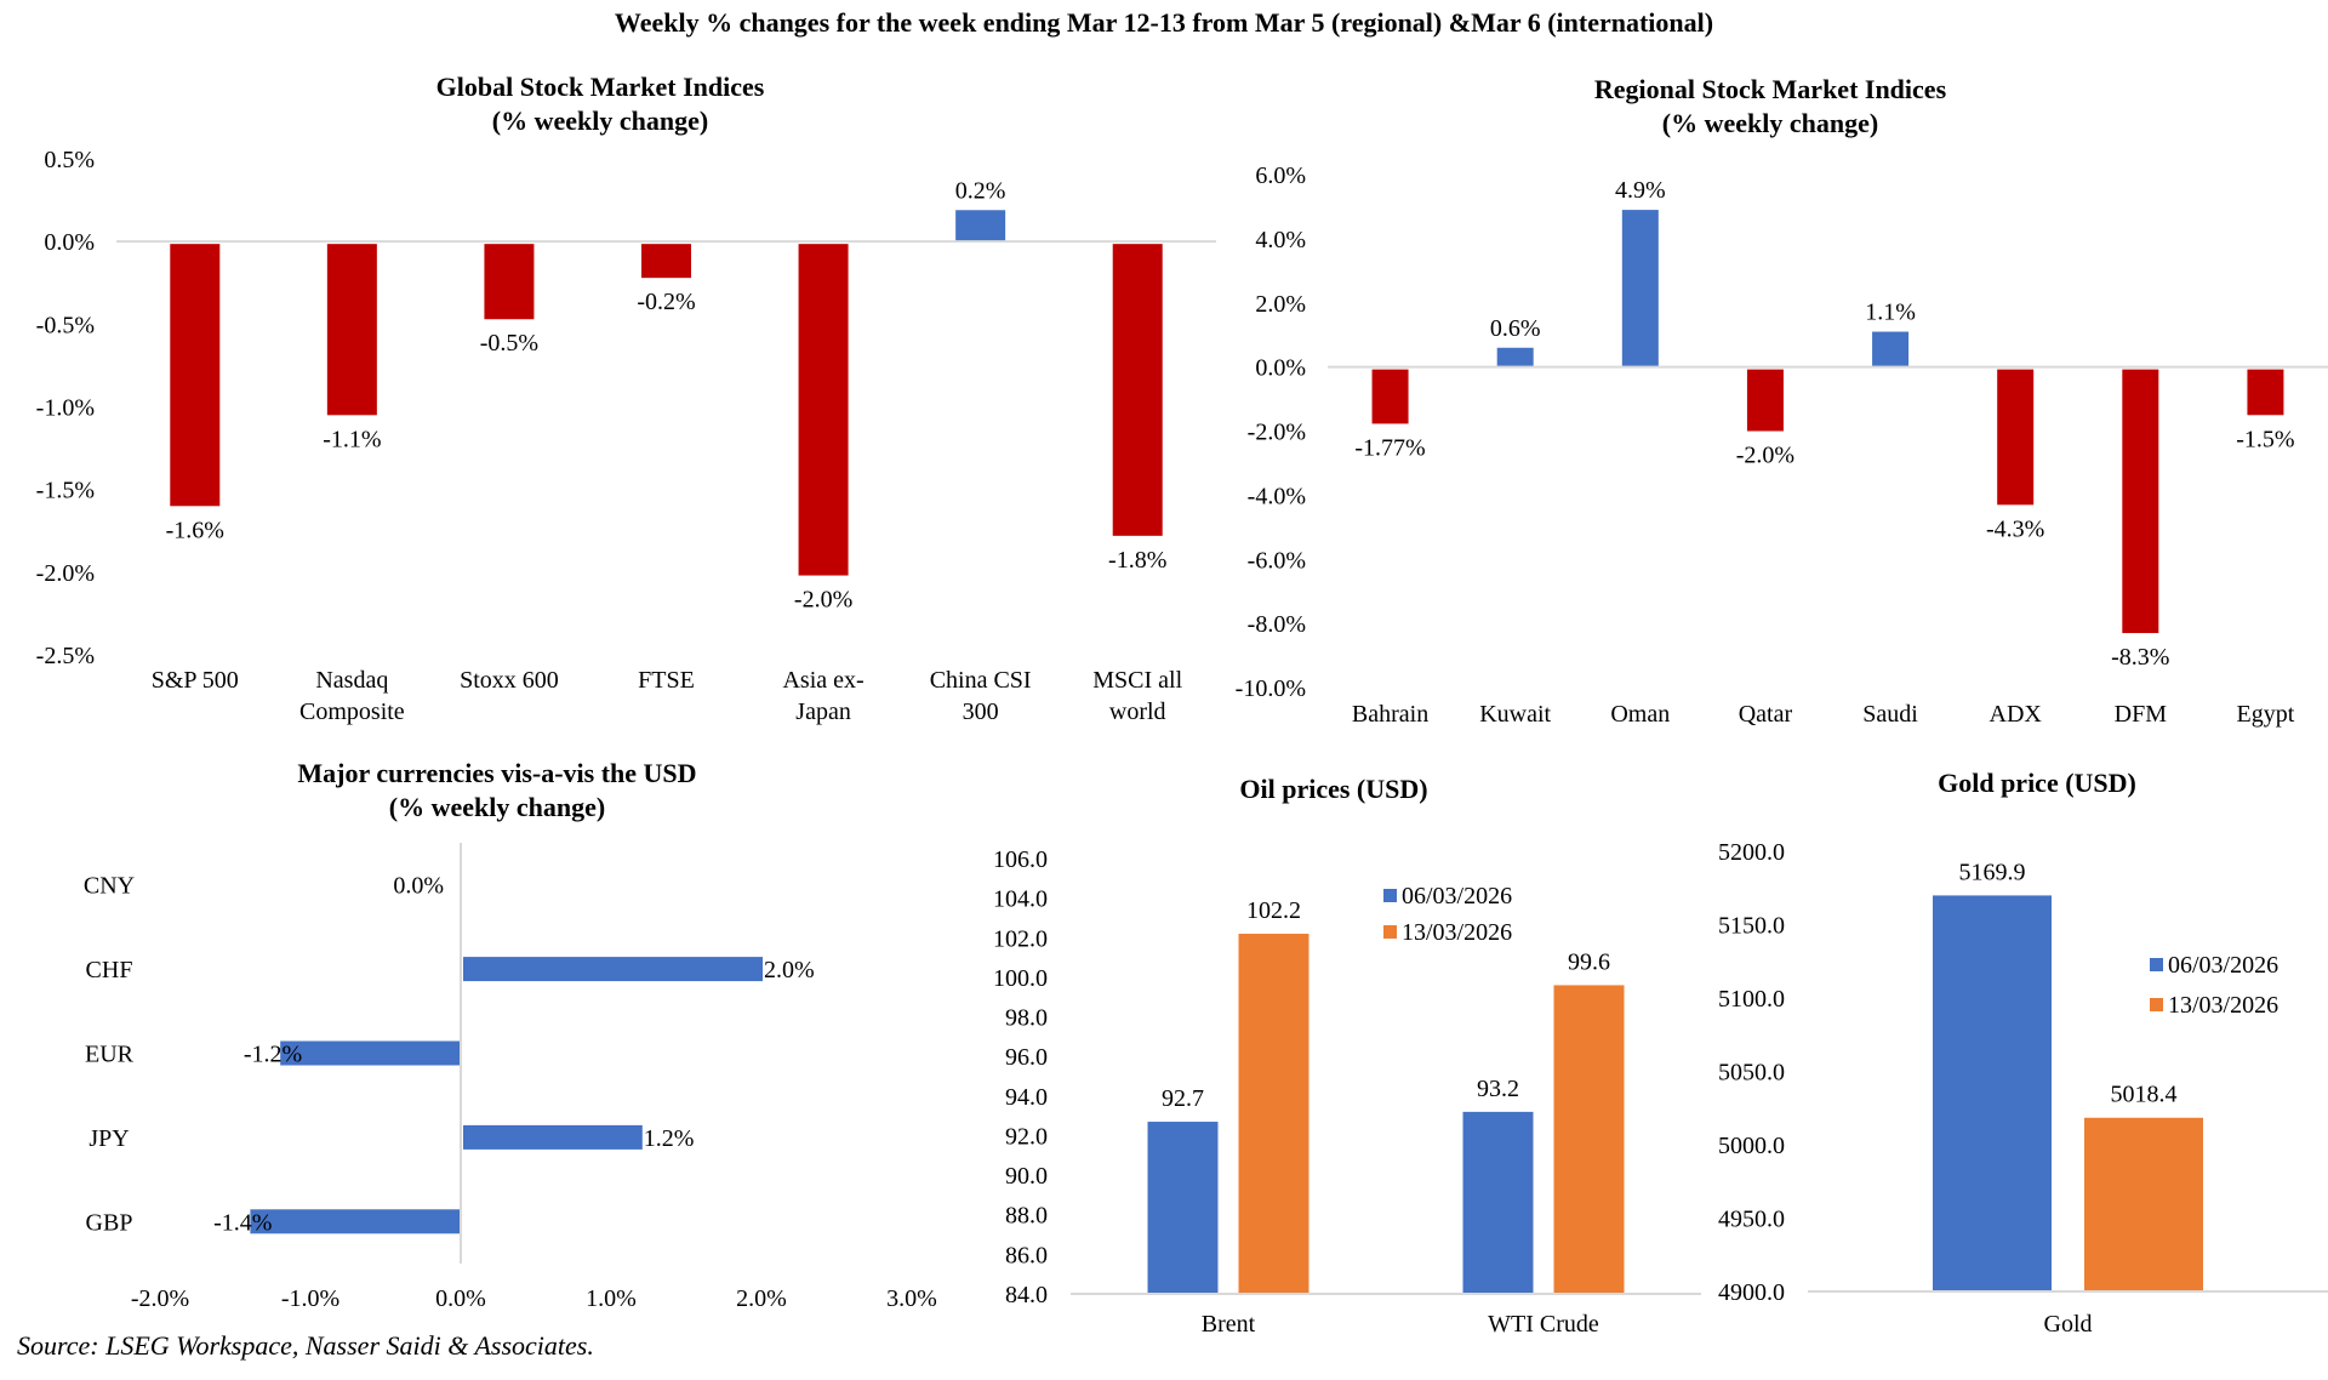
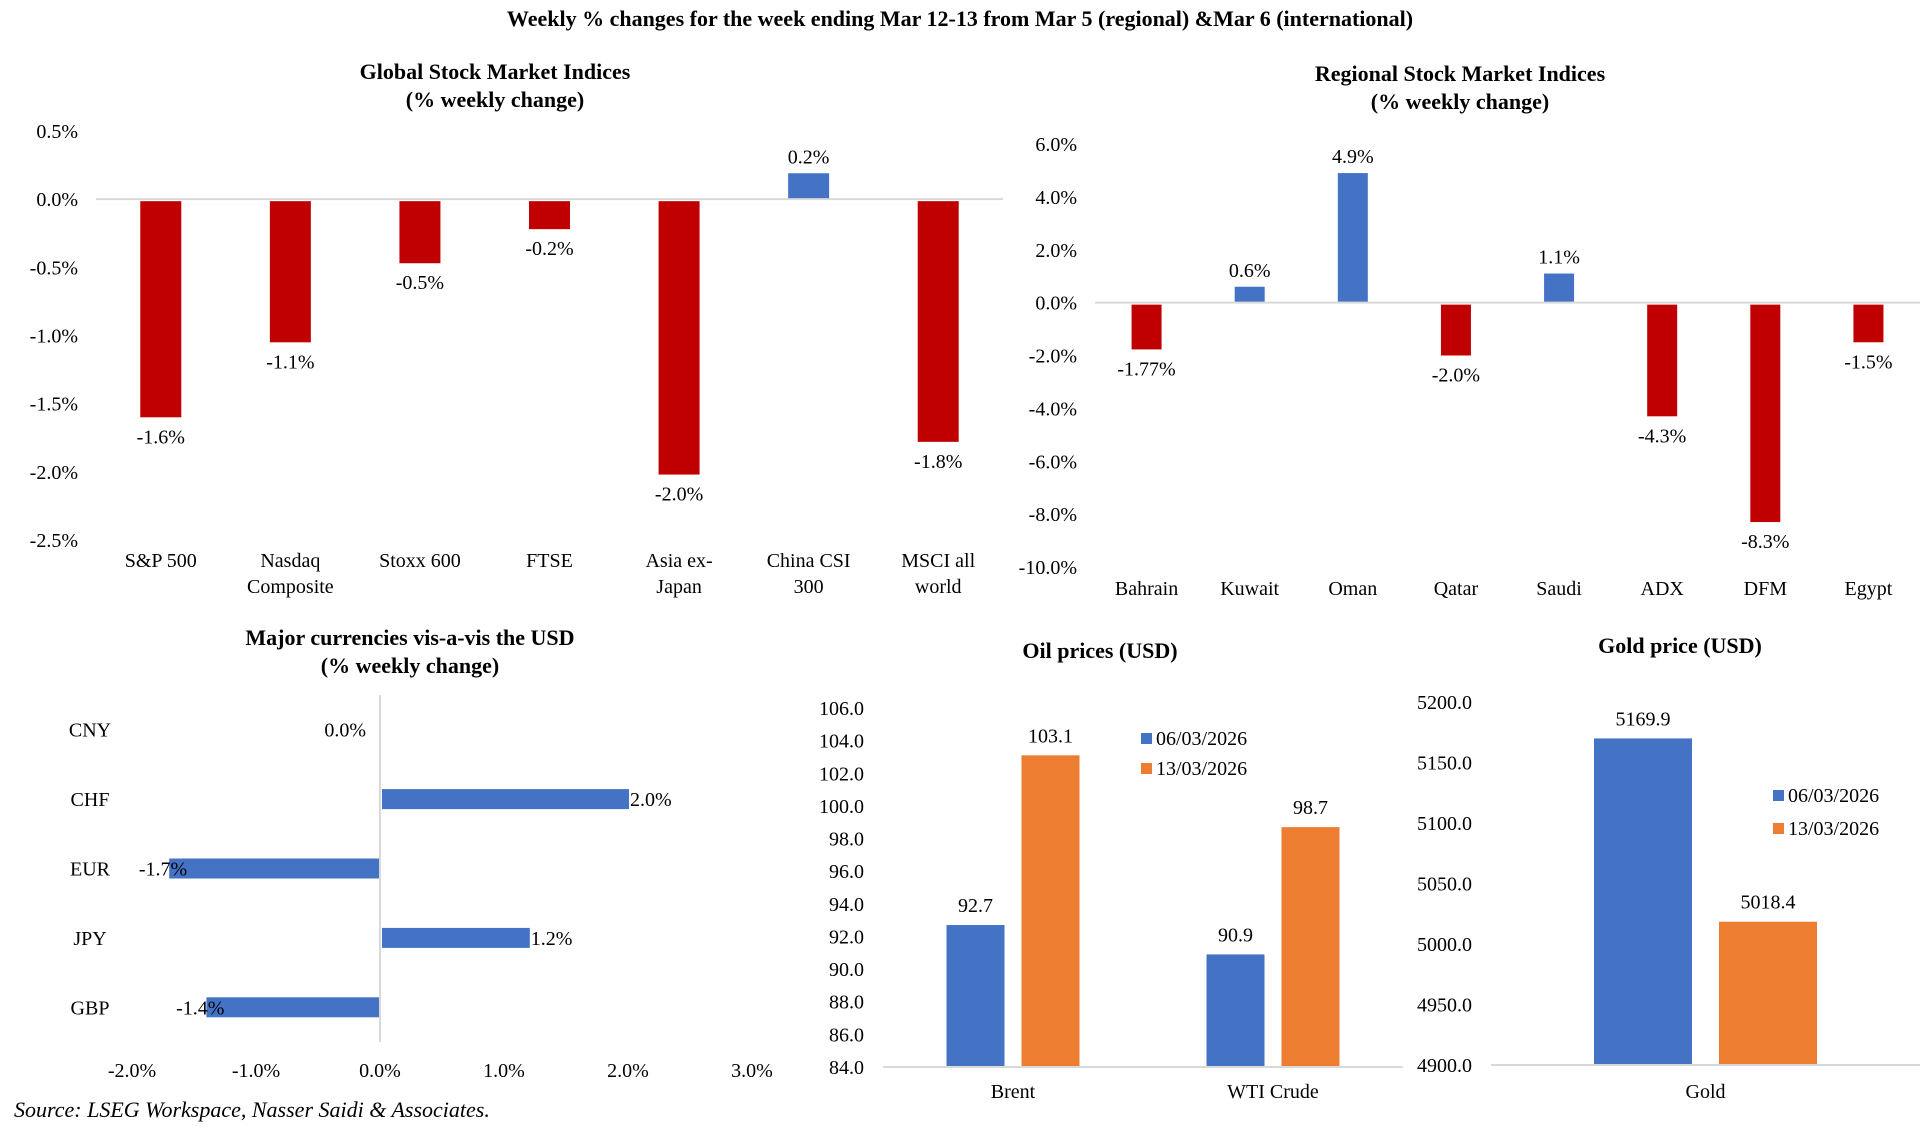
Major currencies vis-a-vis the USD/EUR: -1.2% -> -1.7%
Oil prices (USD)/13/03/2026/Brent: 102.2 -> 103.1
Oil prices (USD)/06/03/2026/WTI Crude: 93.2 -> 90.9
Oil prices (USD)/13/03/2026/WTI Crude: 99.6 -> 98.7
